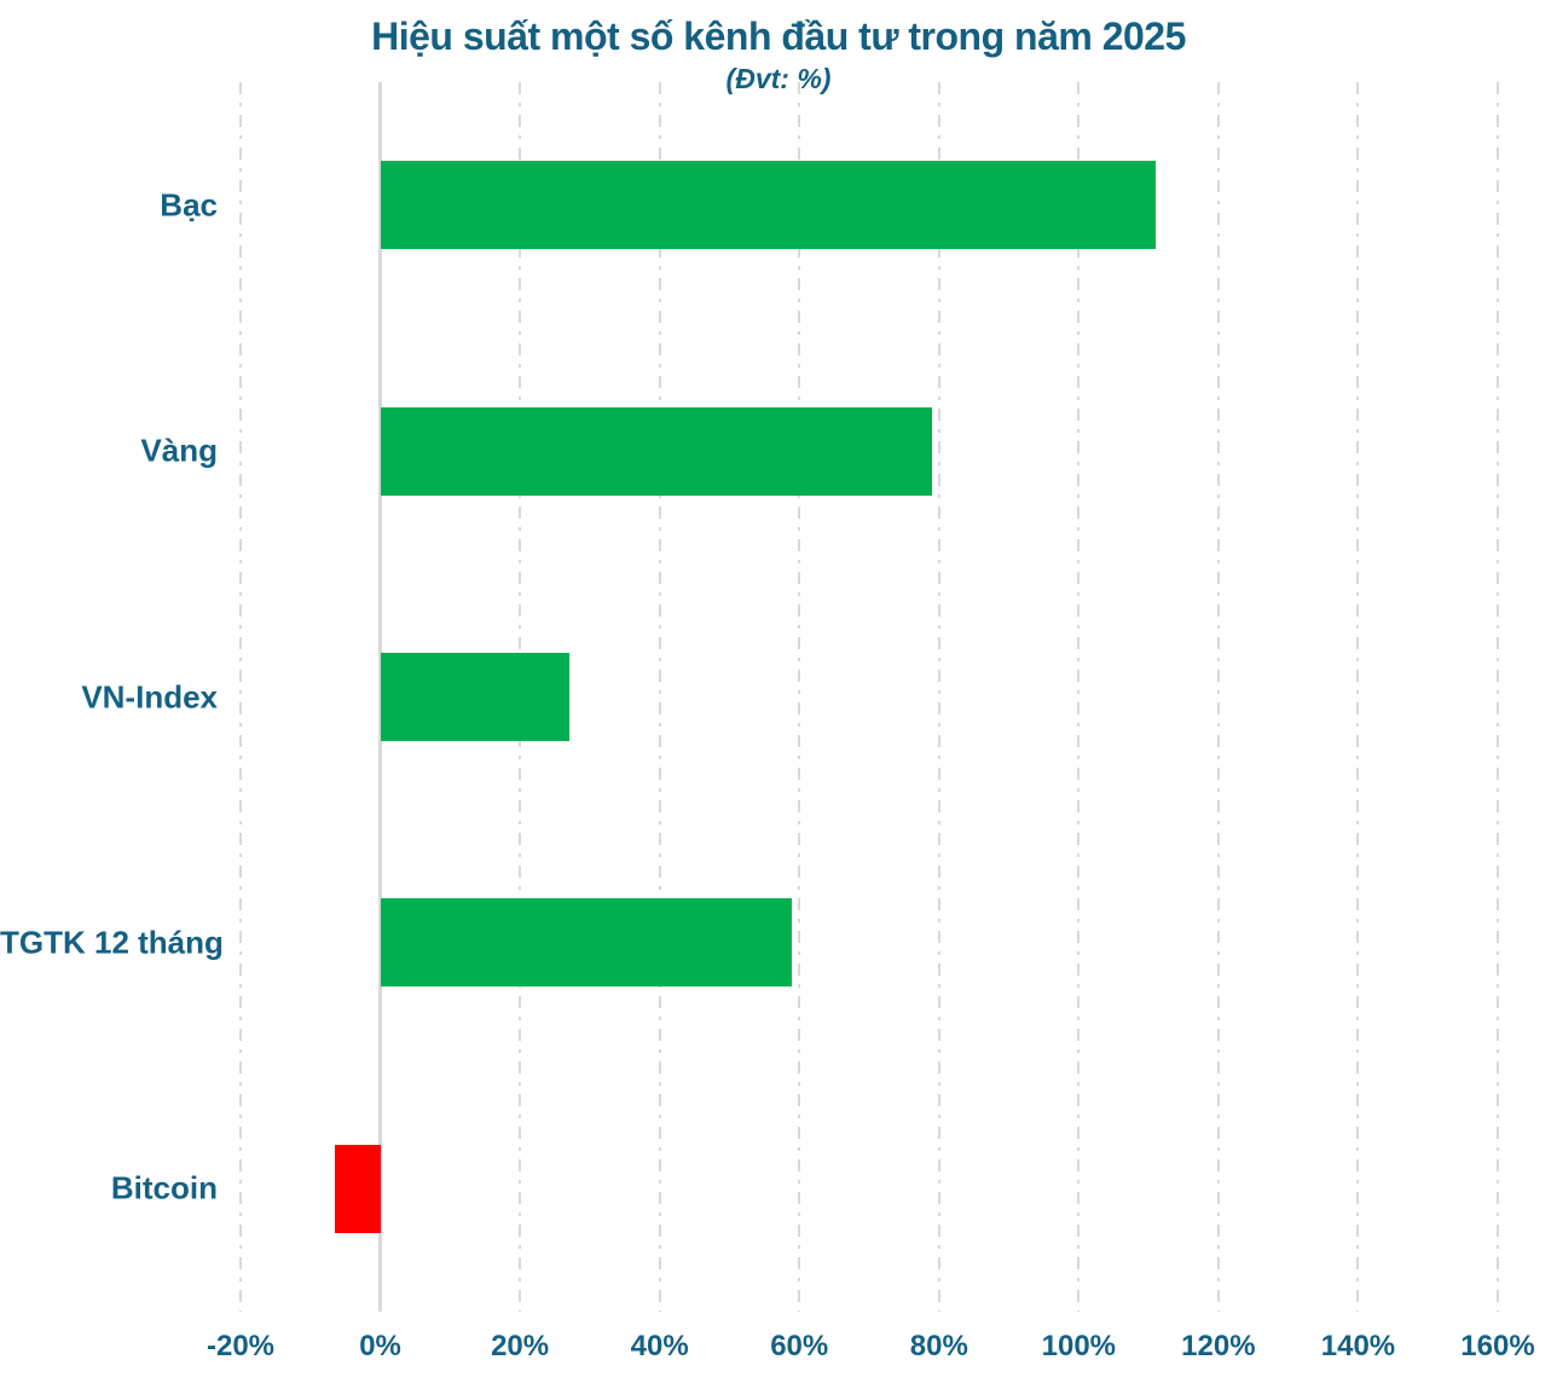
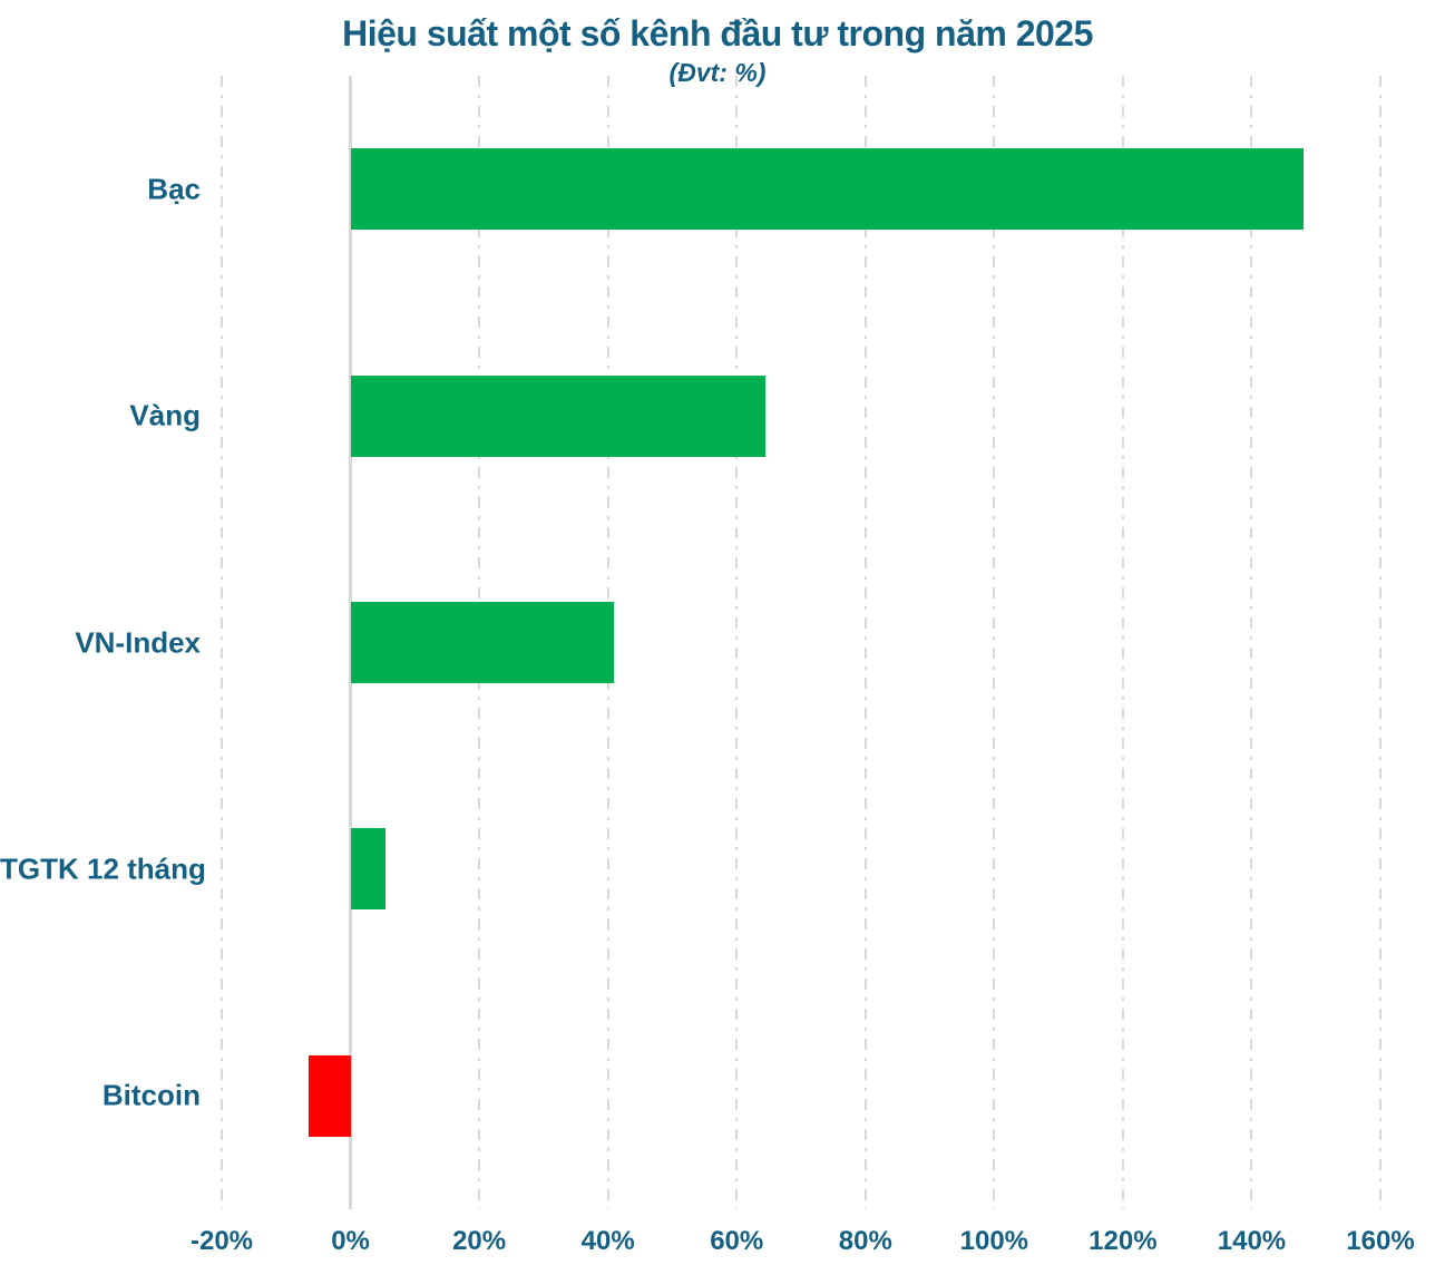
Bạc: 111% -> 148%
Vàng: 79% -> 64%
VN-Index: 27% -> 41%
TGTK 12 tháng: 59% -> 6%
